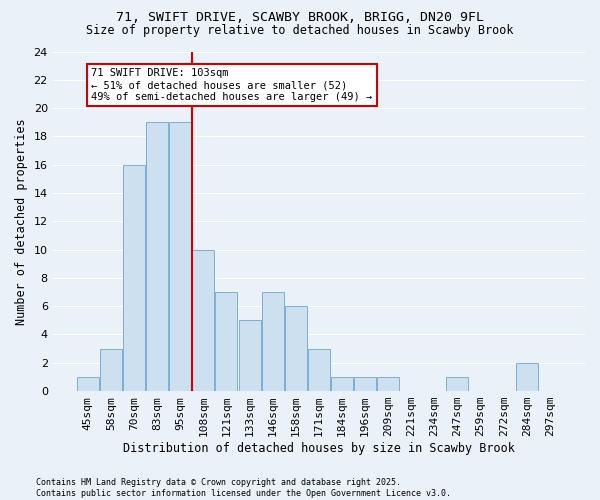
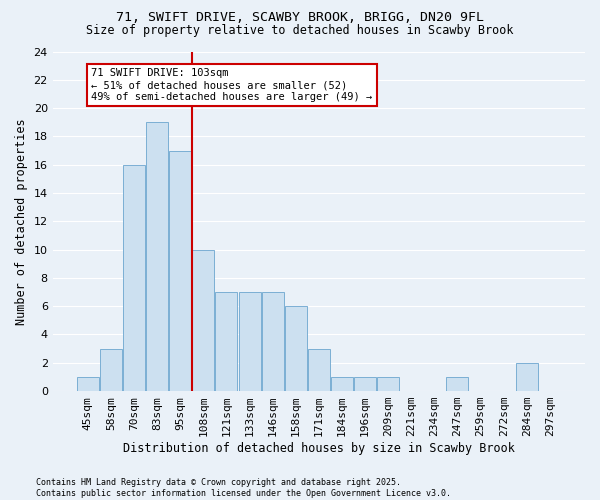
95sqm: 19 -> 17
133sqm: 5 -> 7
